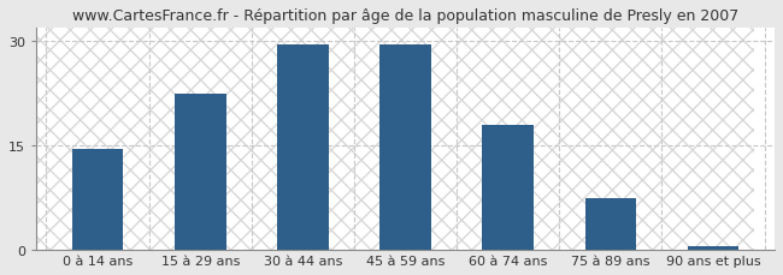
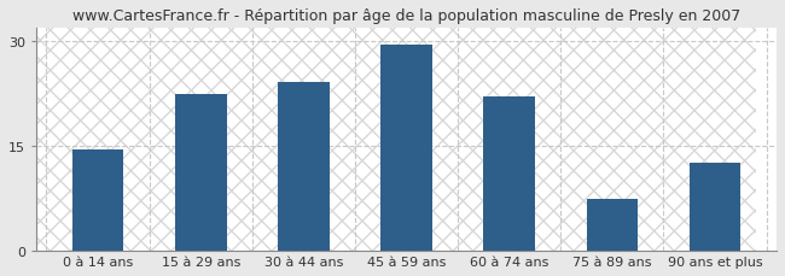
30 à 44 ans: 29.5 -> 24.2
60 à 74 ans: 18.0 -> 22.2
90 ans et plus: 0.5 -> 12.6
